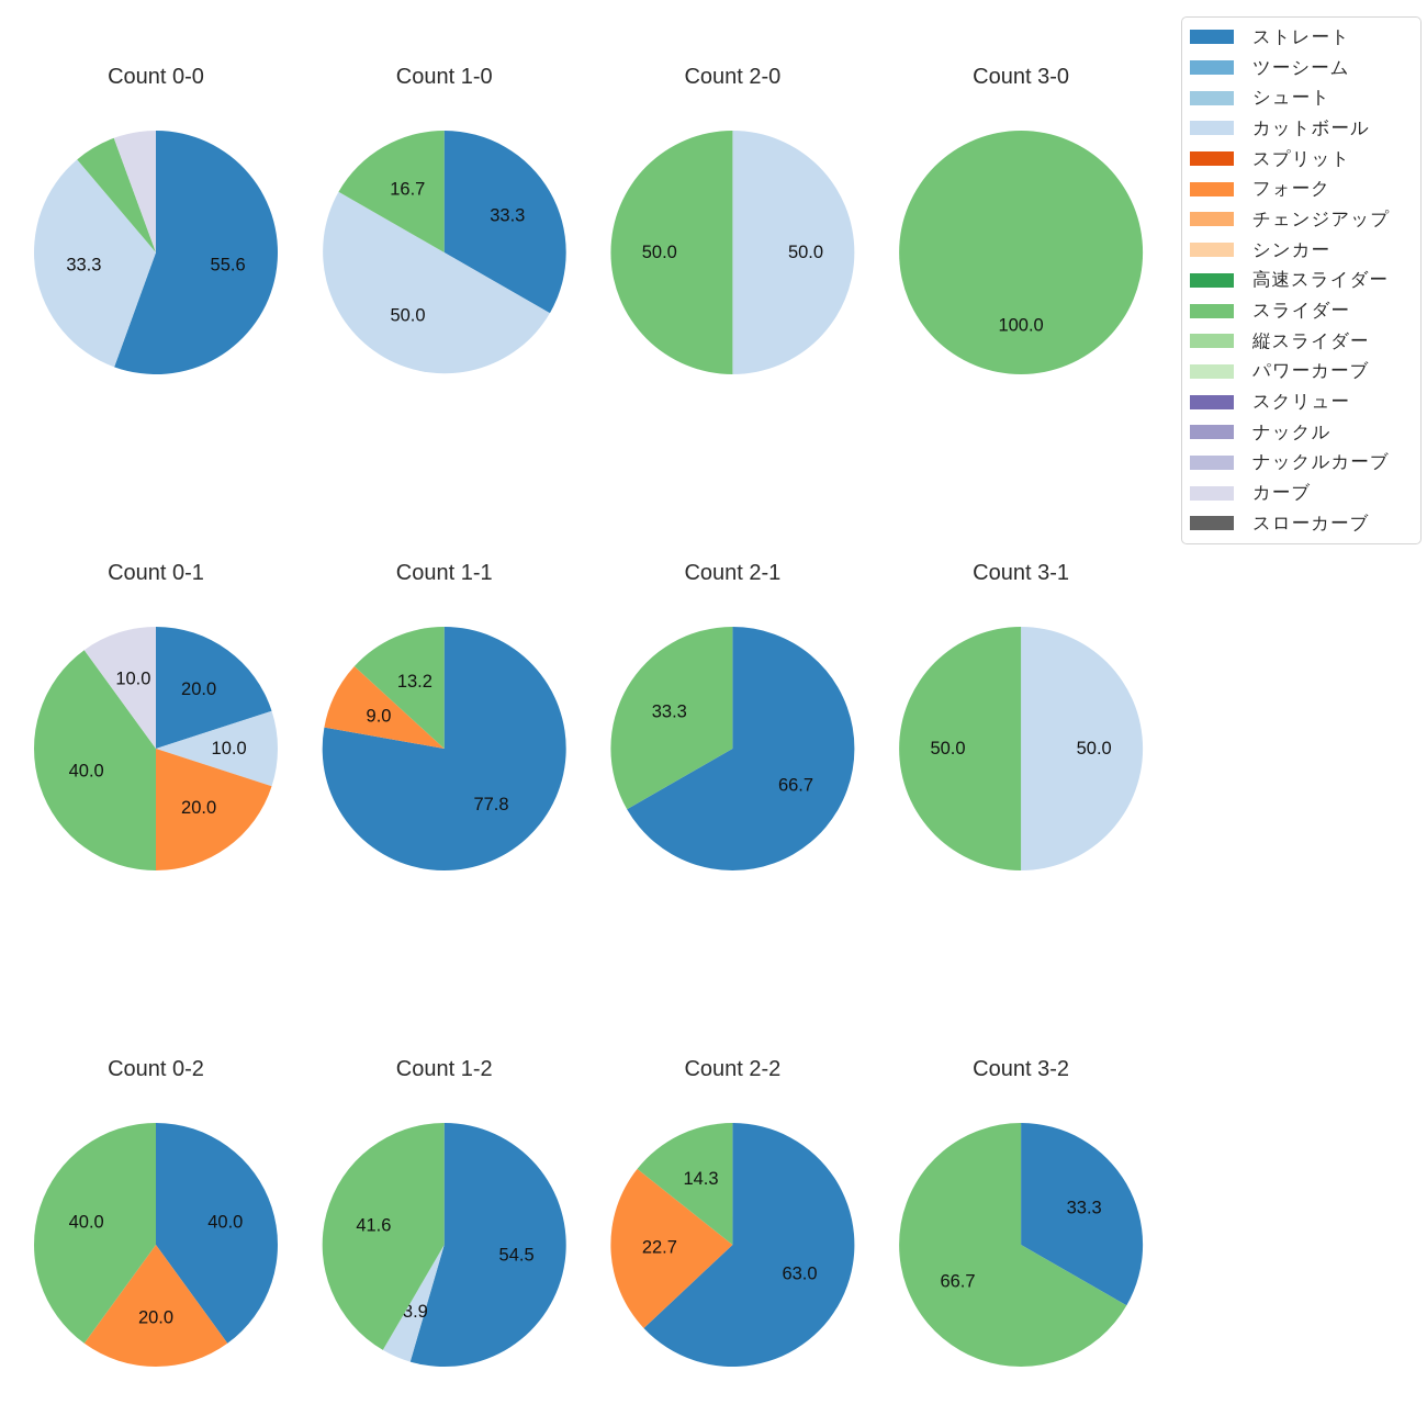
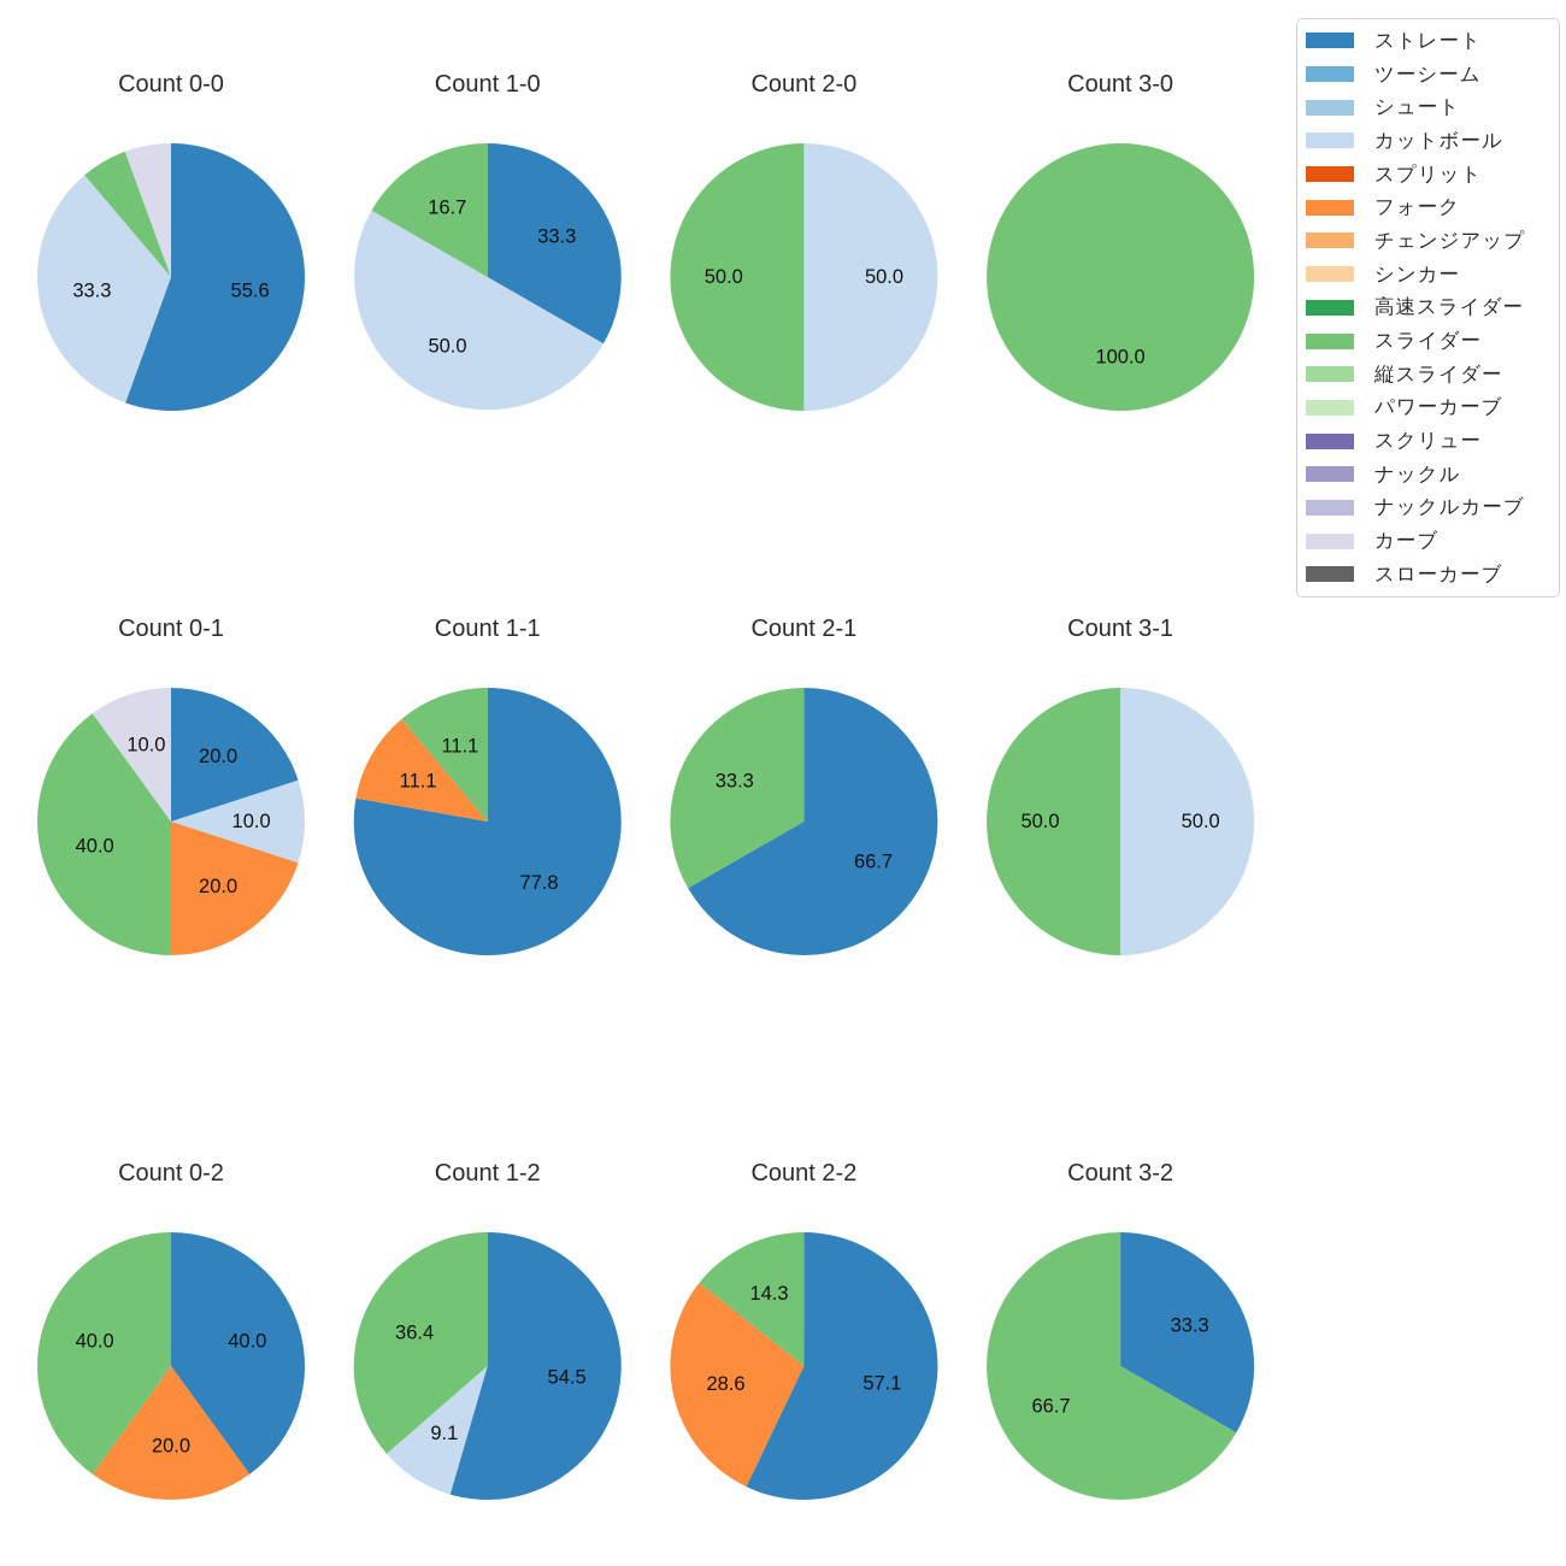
Count 1-1/フォーク: 9.0 -> 11.1
Count 1-1/スライダー: 13.2 -> 11.1
Count 1-2/カットボール: 3.9 -> 9.1
Count 1-2/スライダー: 41.6 -> 36.4
Count 2-2/ストレート: 63.0 -> 57.1
Count 2-2/フォーク: 22.7 -> 28.6
